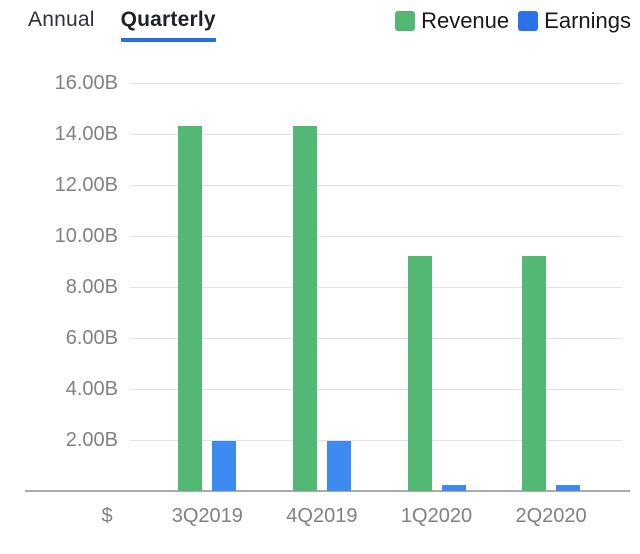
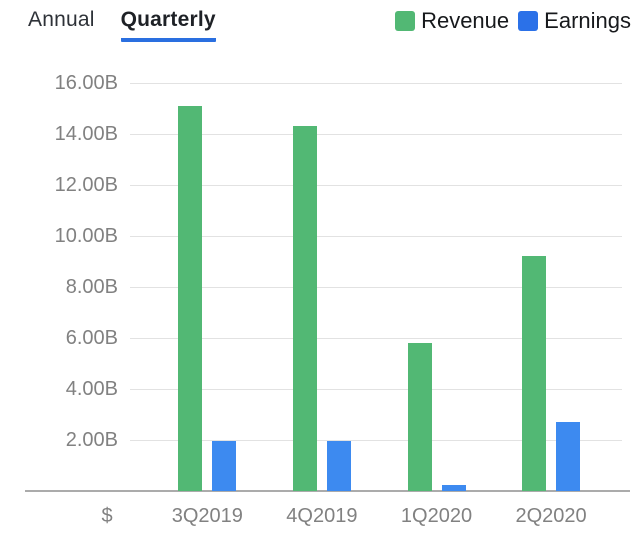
Revenue/3Q2019: 14.3B -> 15.1B
Revenue/1Q2020: 9.2B -> 5.8B
Earnings/2Q2020: 0.2B -> 2.7B
